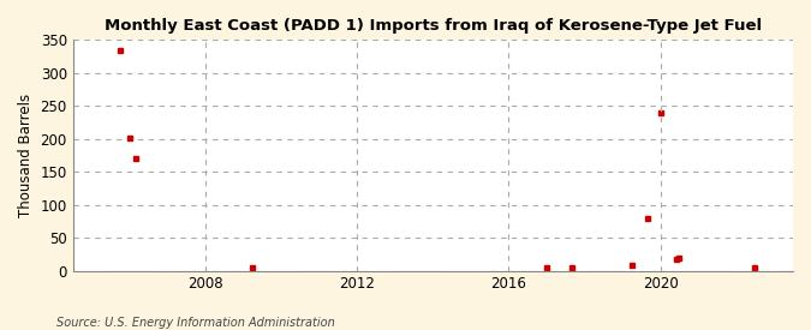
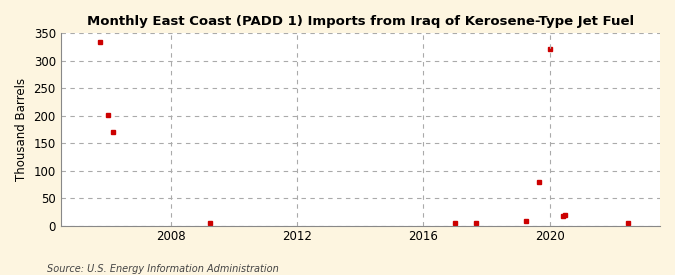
2020: 240 -> 322
